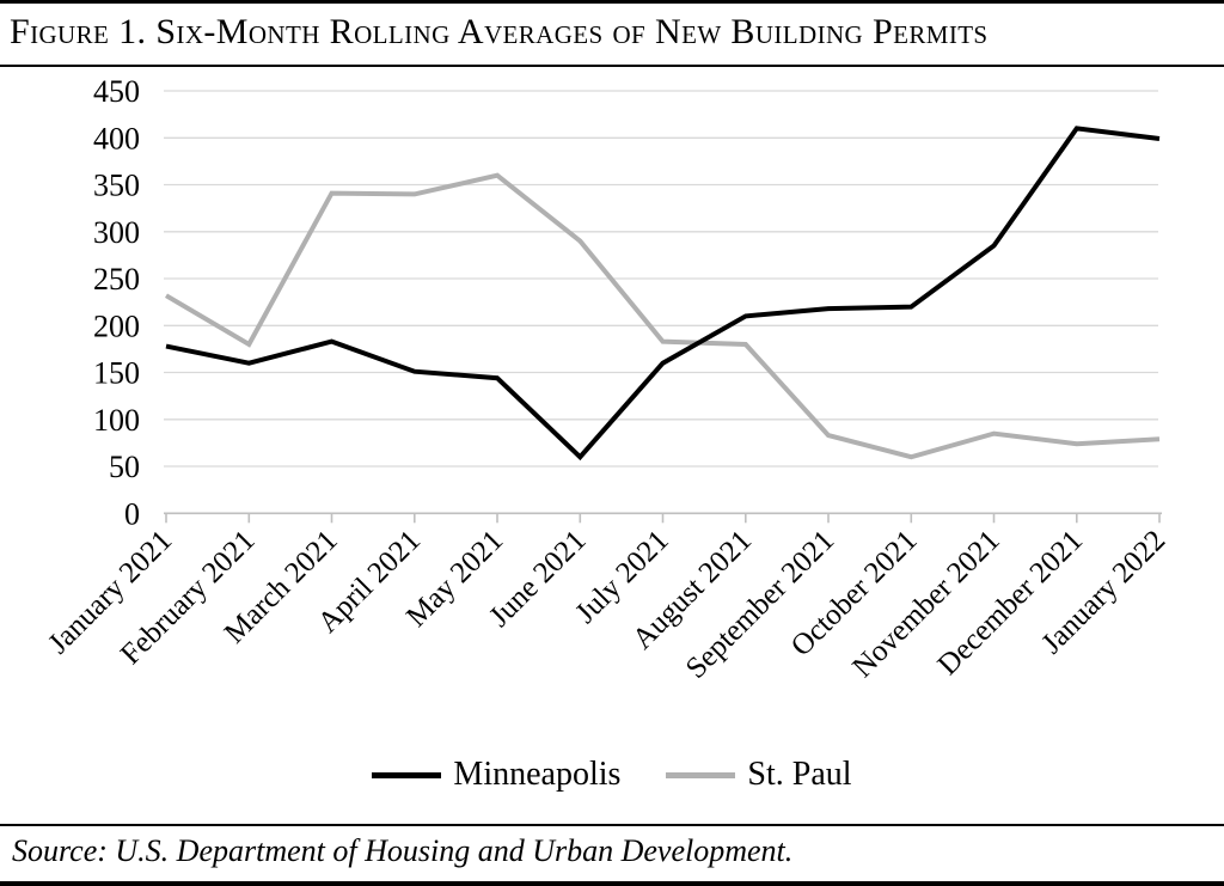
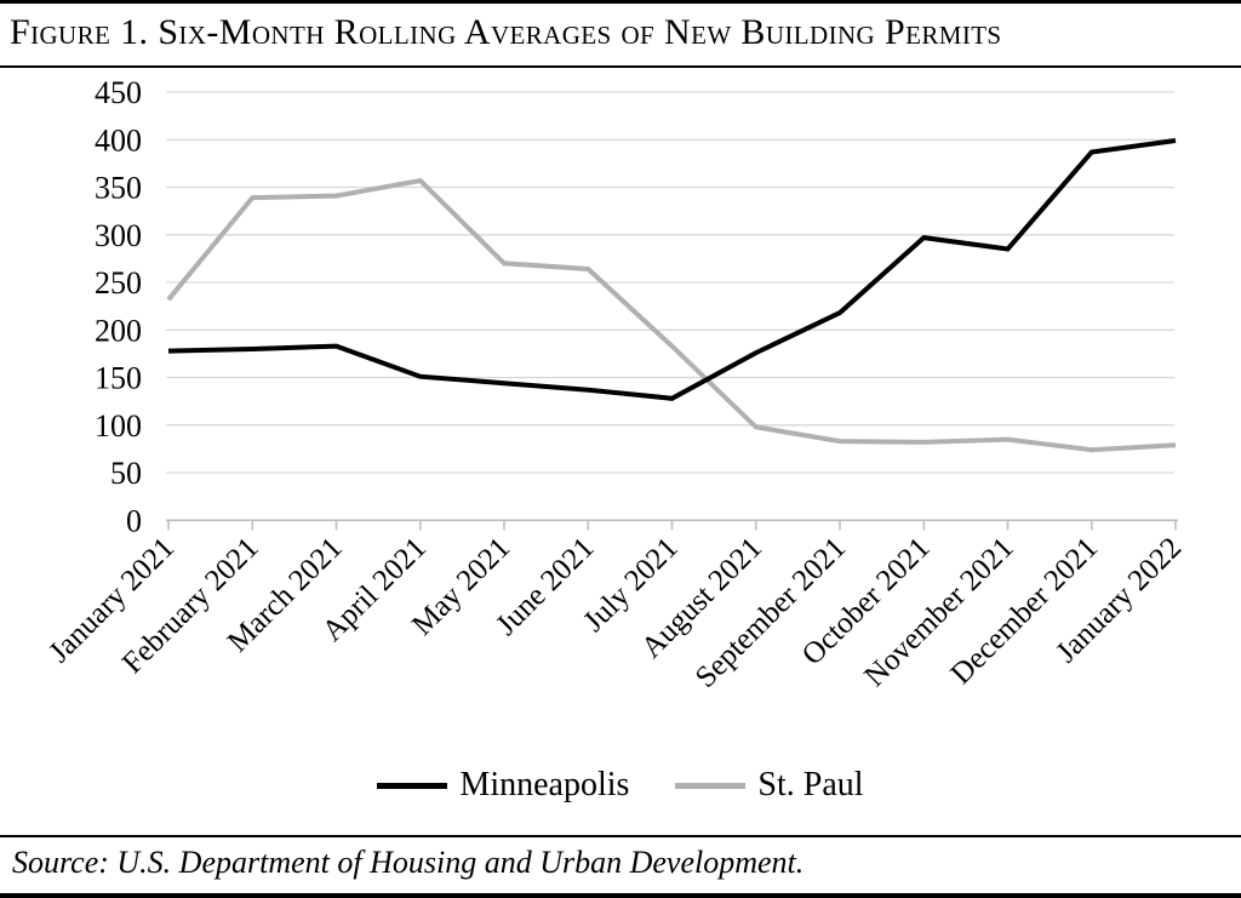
Minneapolis/February 2021: 160 -> 180
St. Paul/February 2021: 180 -> 340
St. Paul/April 2021: 340 -> 360
St. Paul/May 2021: 360 -> 270
Minneapolis/June 2021: 60 -> 140
St. Paul/June 2021: 290 -> 260
Minneapolis/July 2021: 160 -> 130
Minneapolis/August 2021: 210 -> 180
St. Paul/August 2021: 180 -> 100
Minneapolis/October 2021: 220 -> 300
St. Paul/October 2021: 60 -> 80
Minneapolis/December 2021: 410 -> 390
